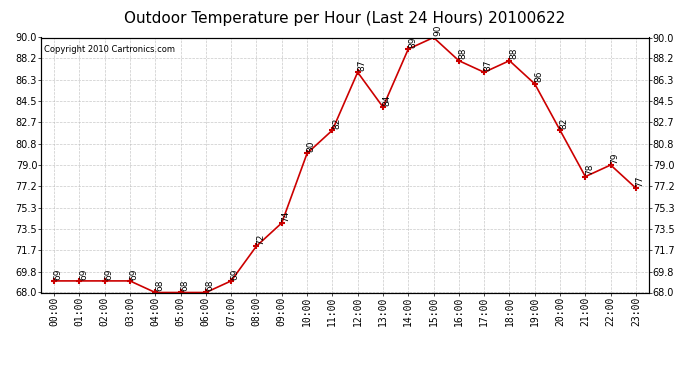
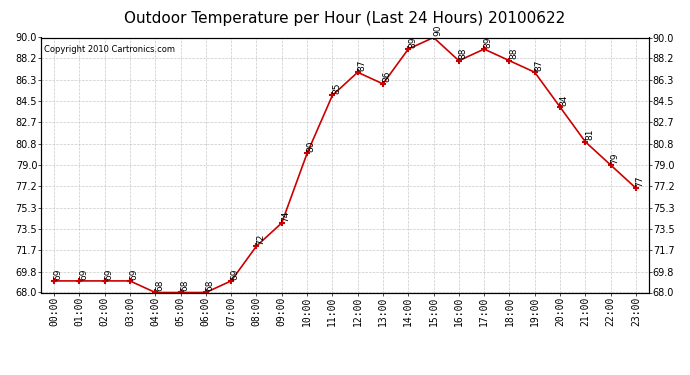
11:00: 82 -> 85
13:00: 84 -> 86
17:00: 87 -> 89
19:00: 86 -> 87
20:00: 82 -> 84
21:00: 78 -> 81
